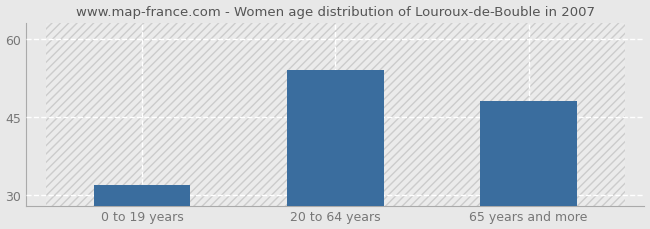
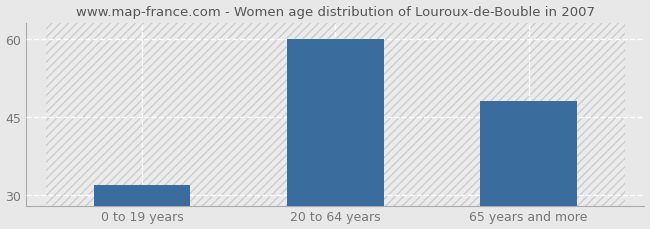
20 to 64 years: 54 -> 60
